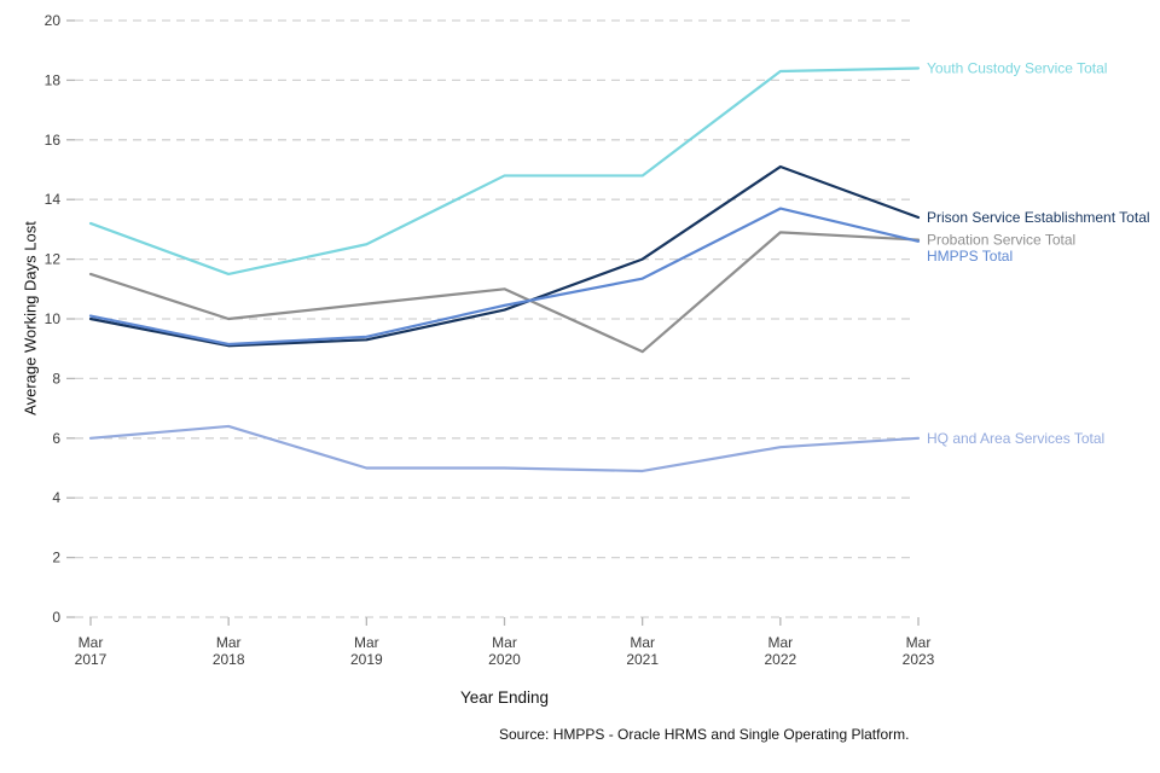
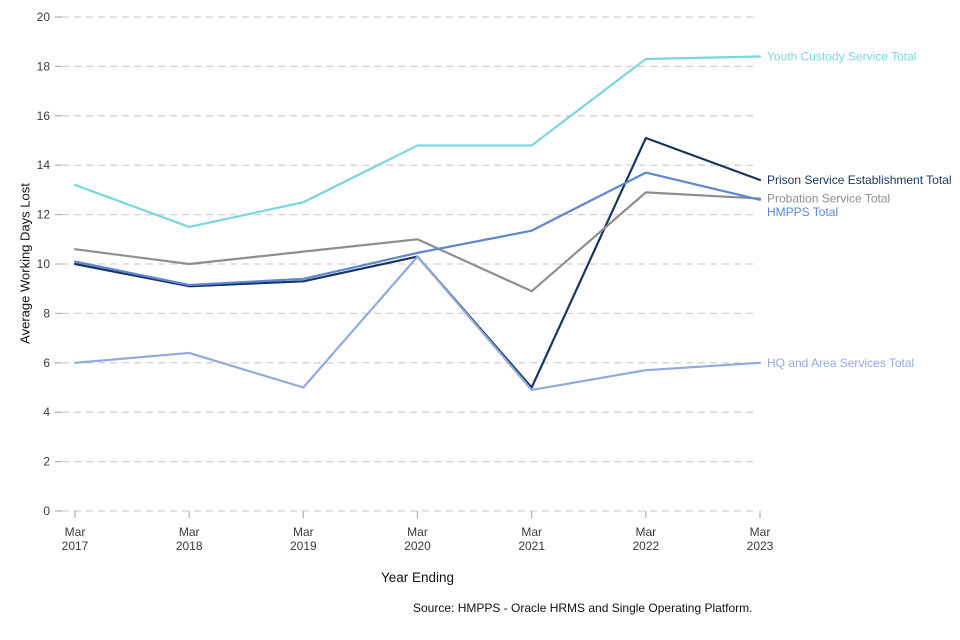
Probation Service Total/Mar 2017: 11.5 -> 10.6
HQ and Area Services Total/Mar 2020: 5.0 -> 10.3
Prison Service Establishment Total/Mar 2021: 12.0 -> 5.0
